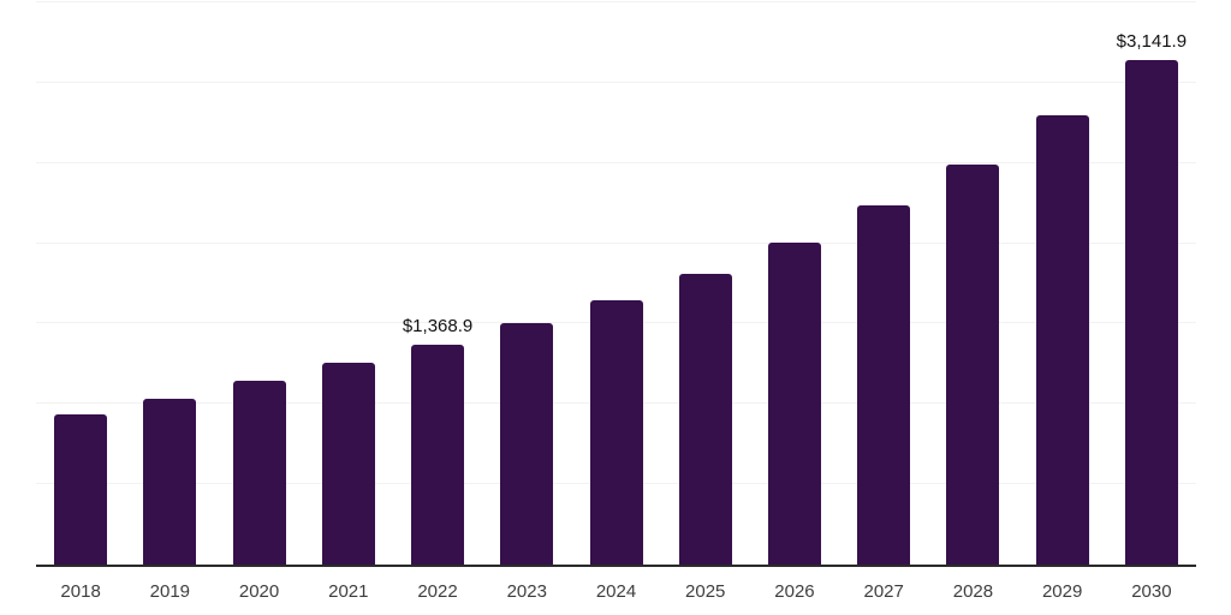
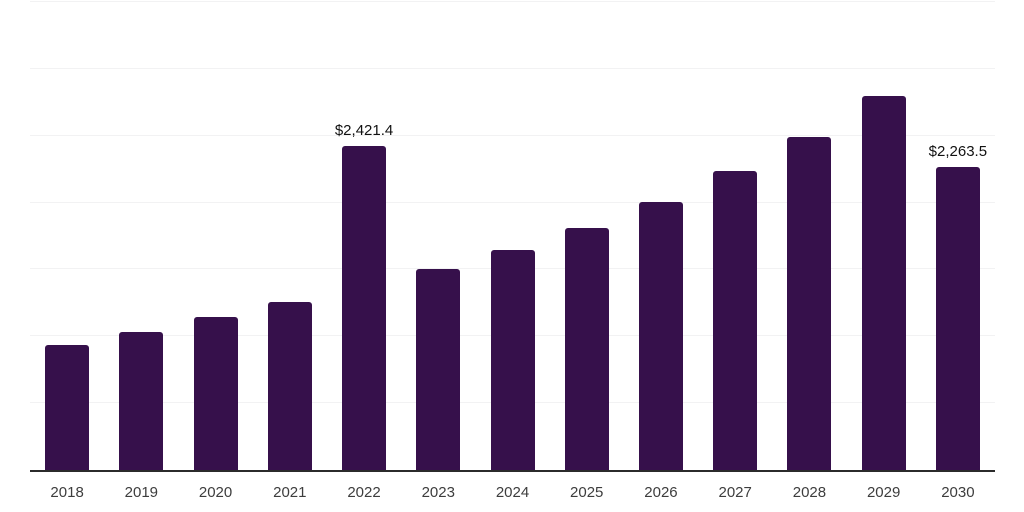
2022: $1,368.9 -> $2,421.4
2030: $3,141.9 -> $2,263.5
